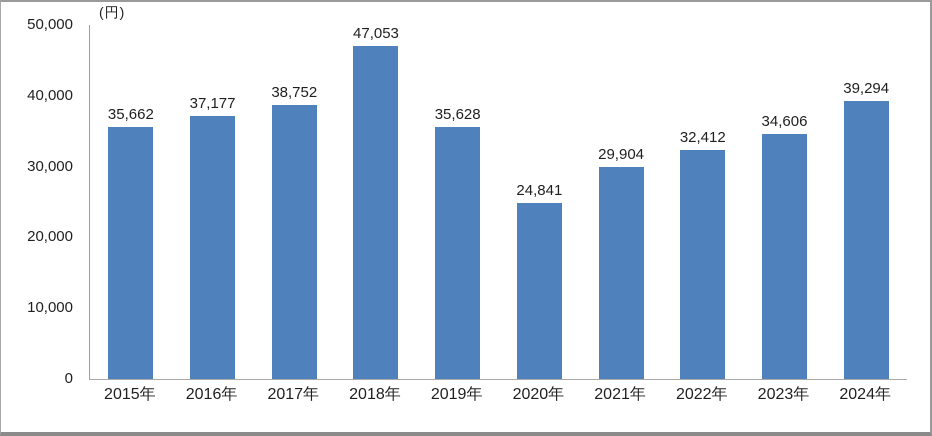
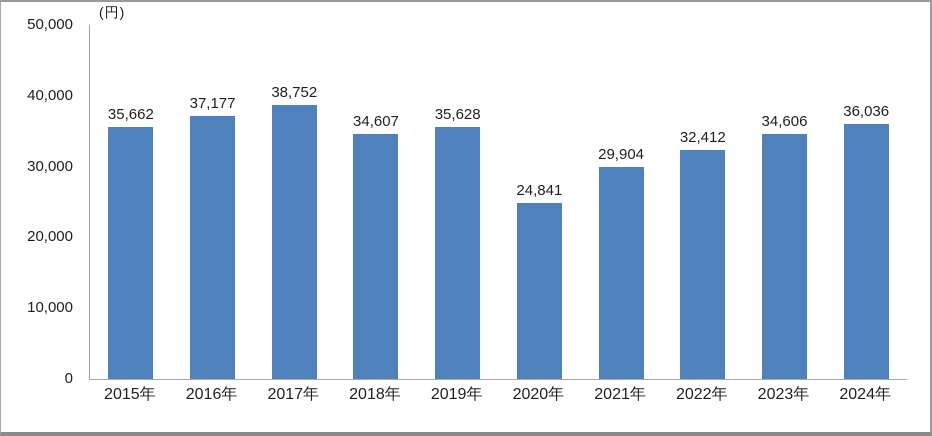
2018年: 47,053 -> 34,607
2024年: 39,294 -> 36,036
